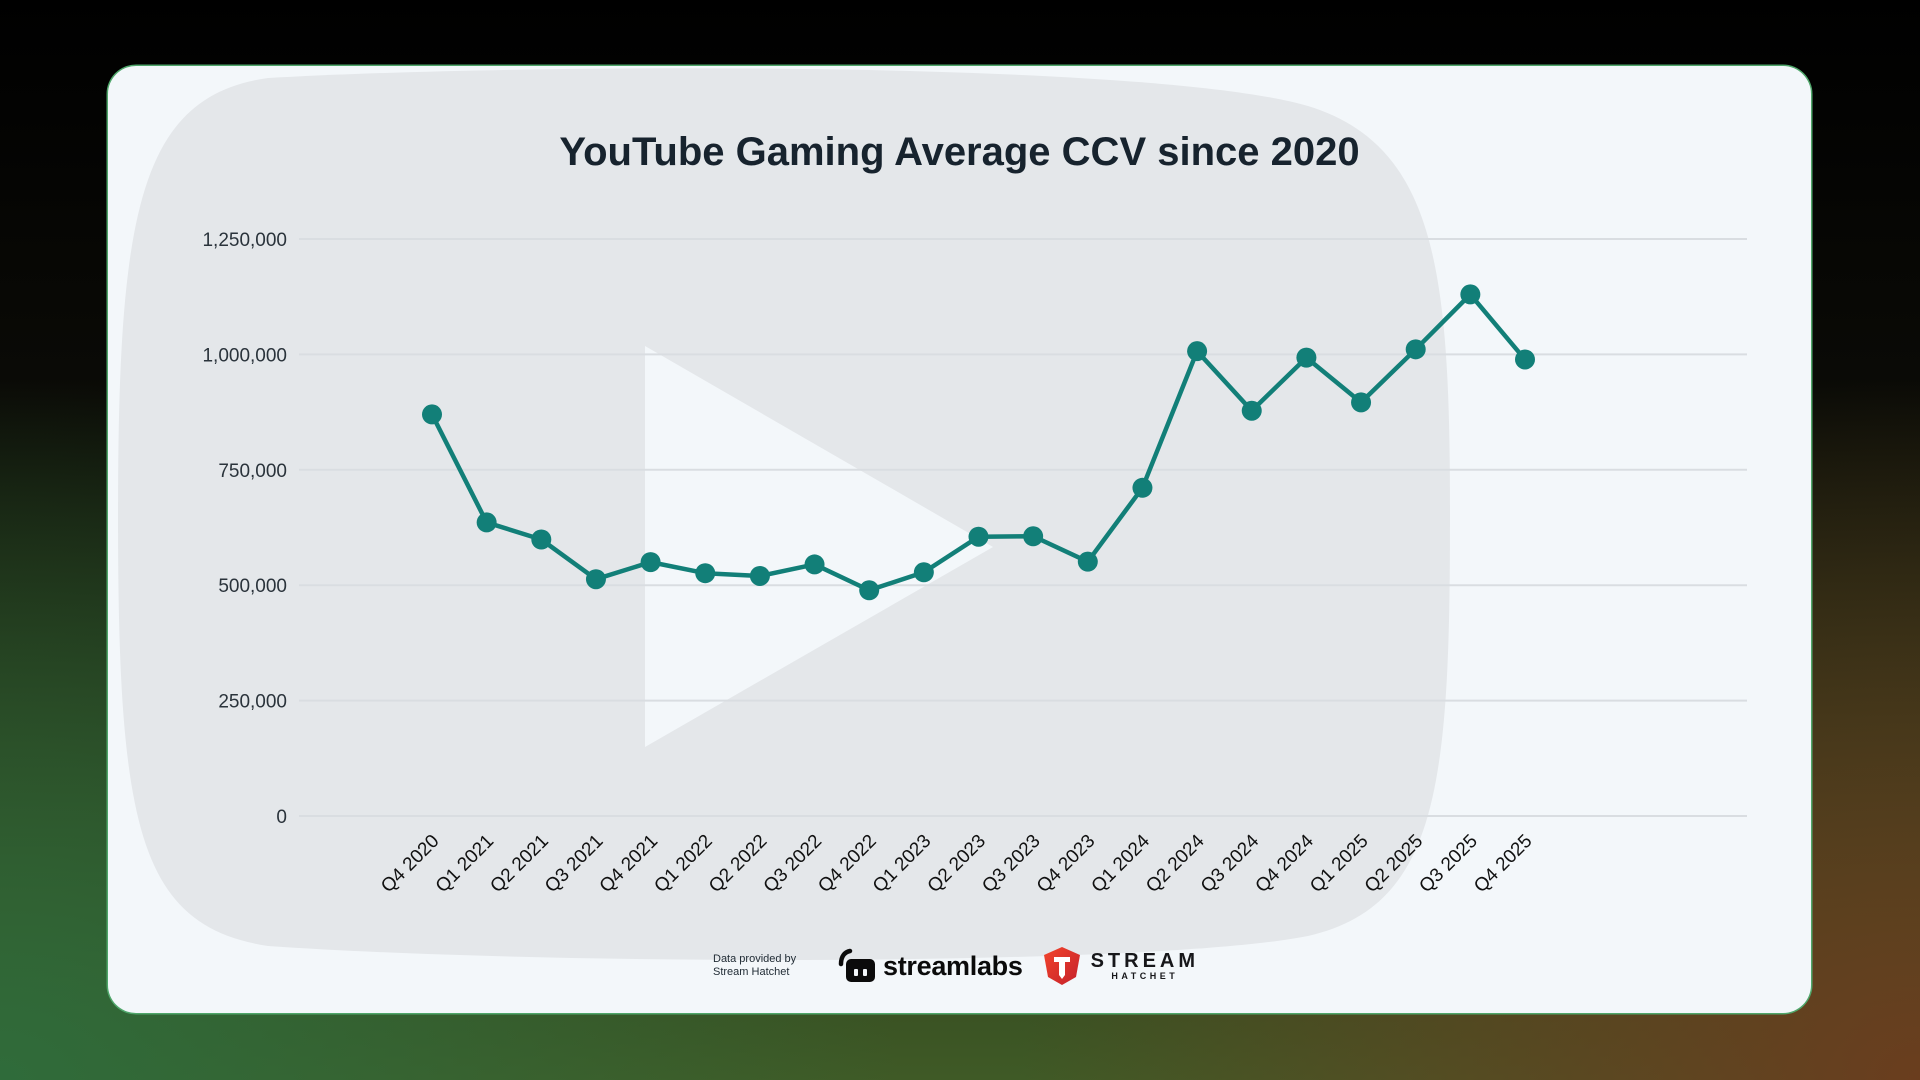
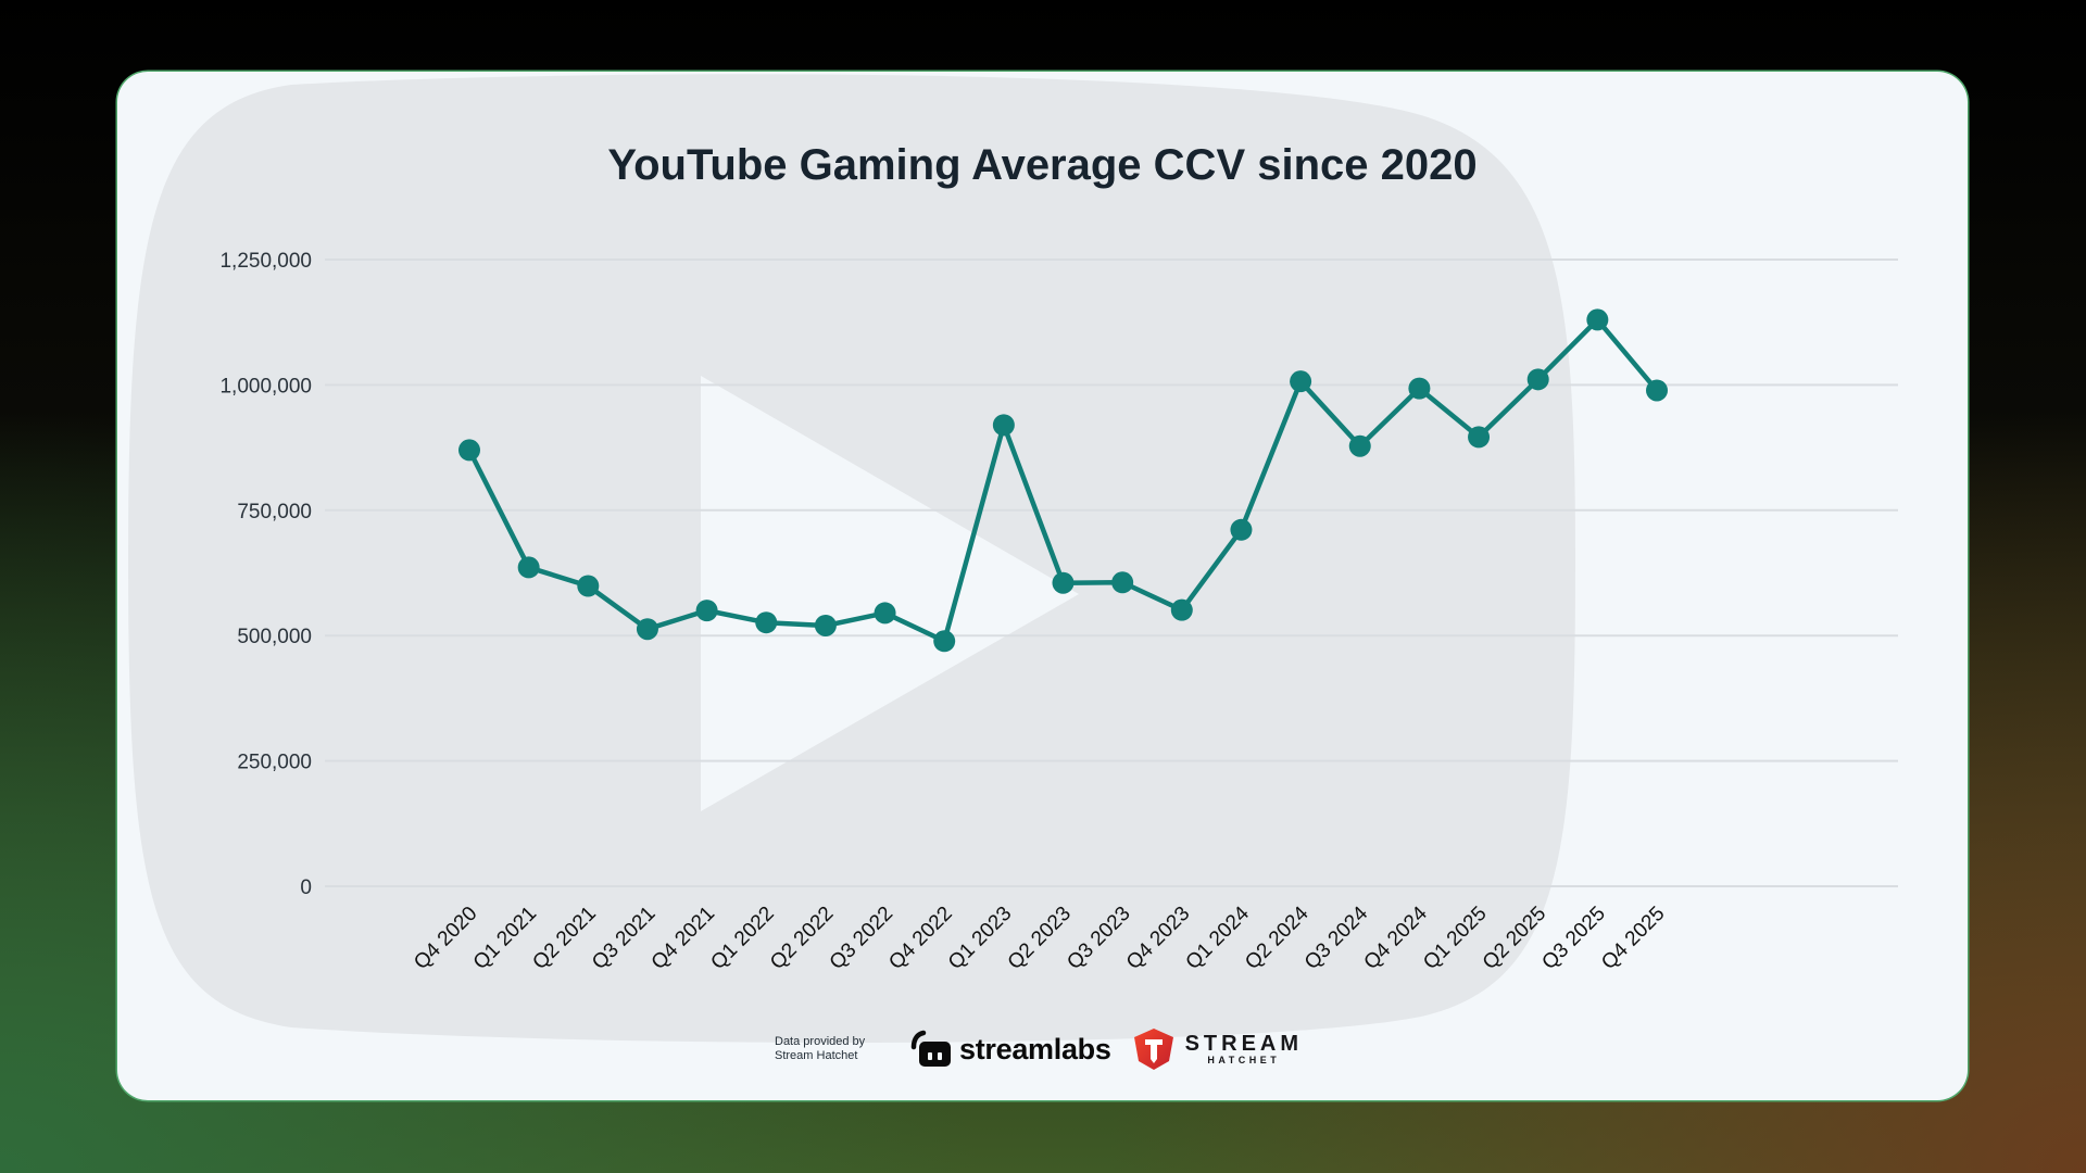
Q1 2023: 530000 -> 920000
